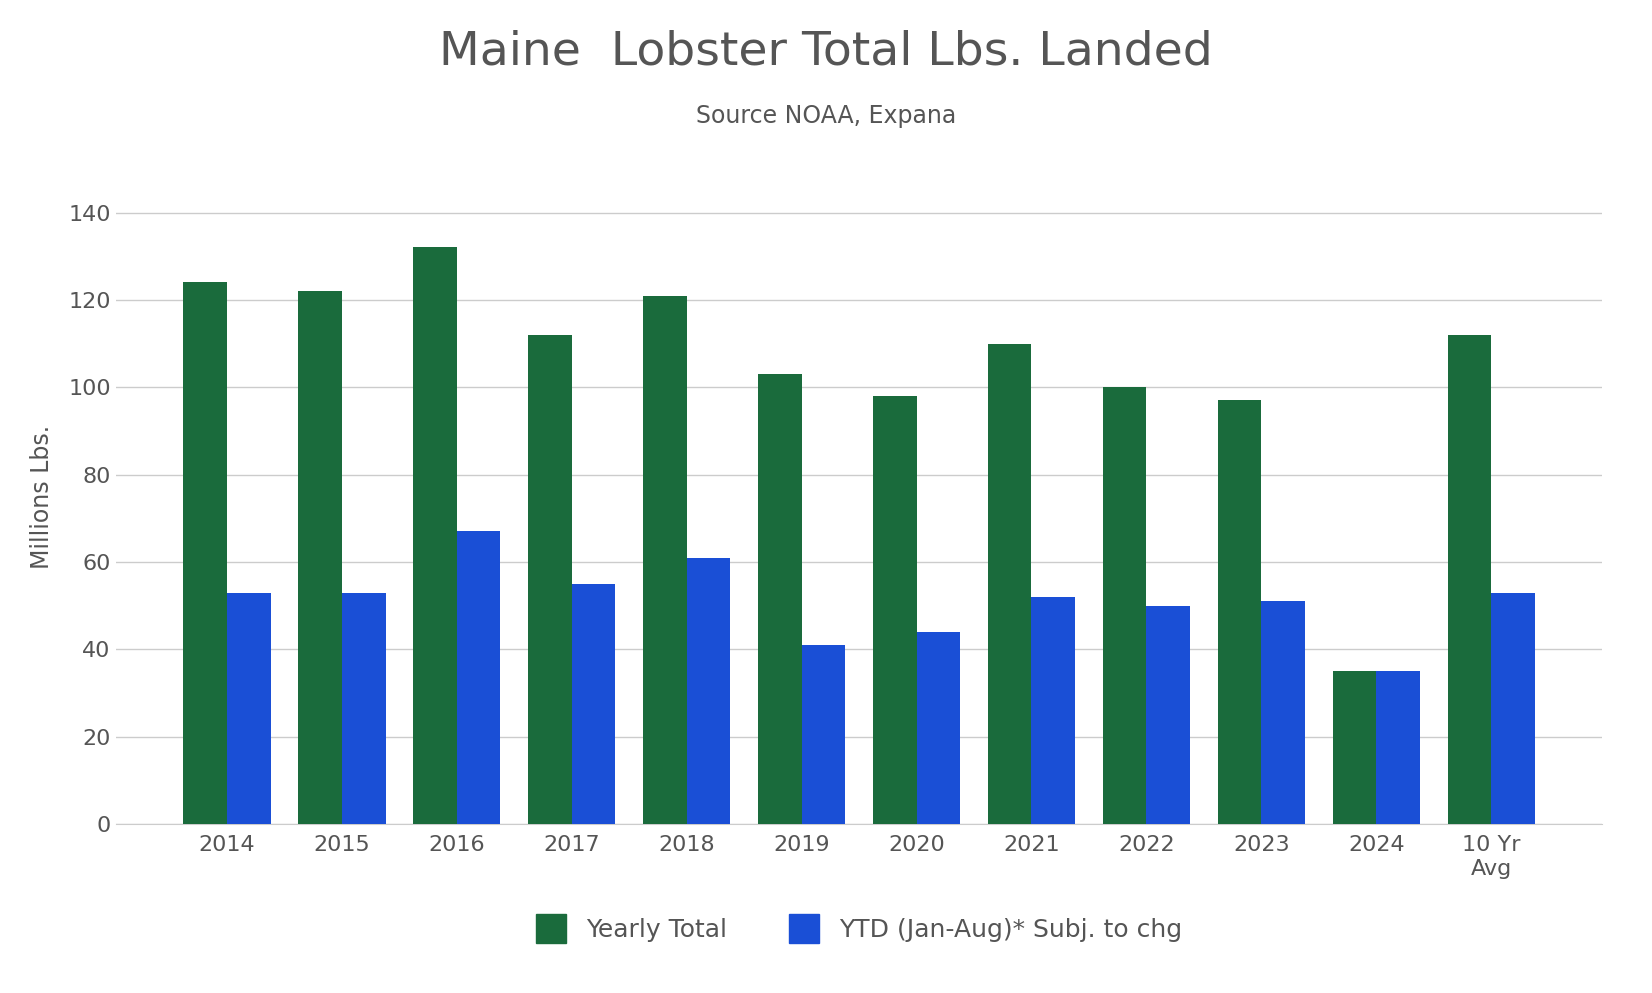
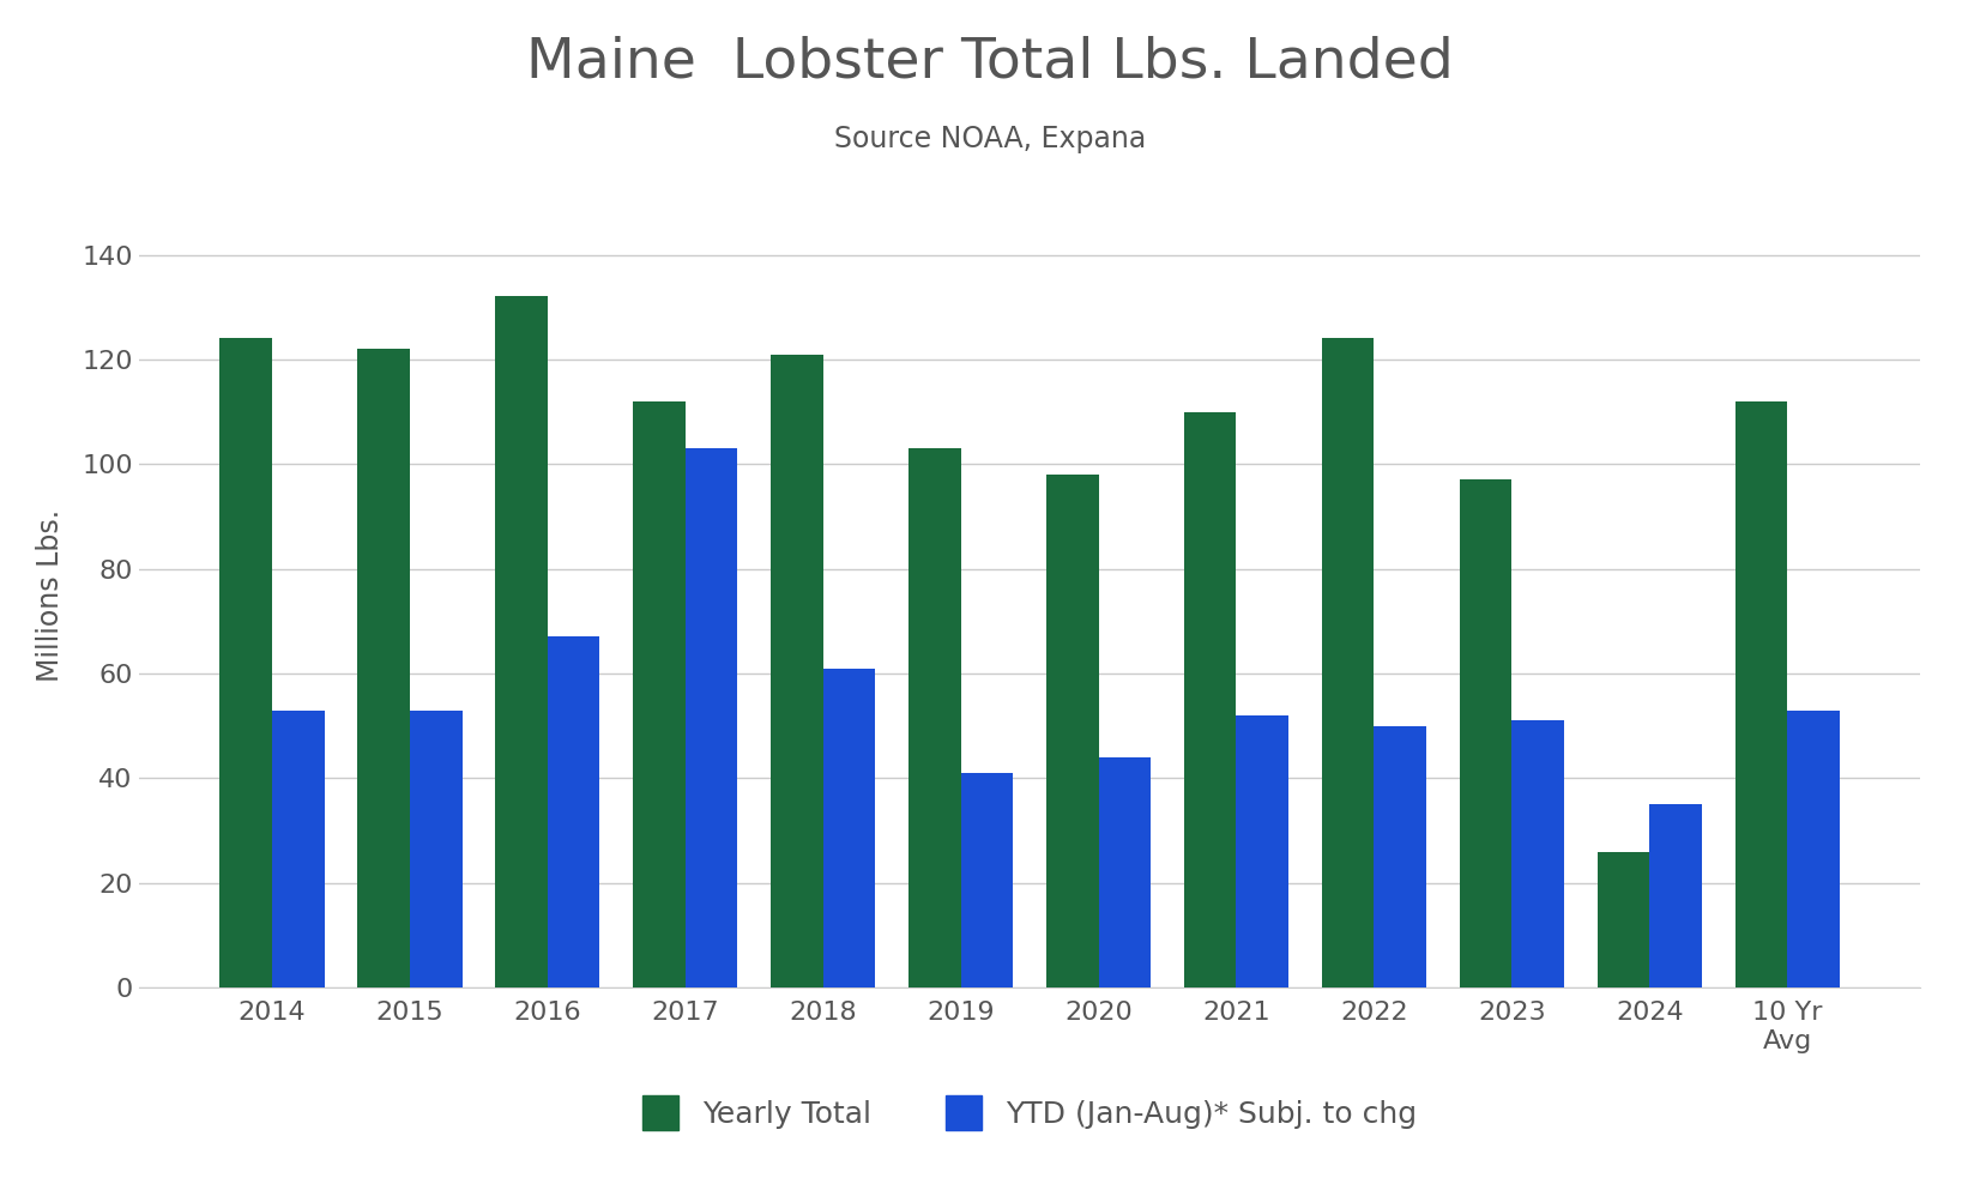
YTD (Jan-Aug)* Subj. to chg/2017: 55 -> 103
Yearly Total/2022: 100 -> 124
Yearly Total/2024: 35 -> 26
